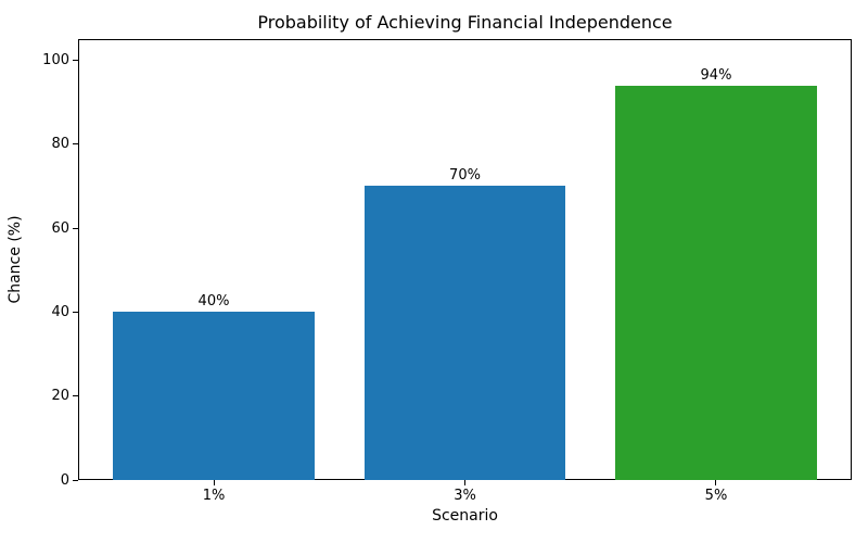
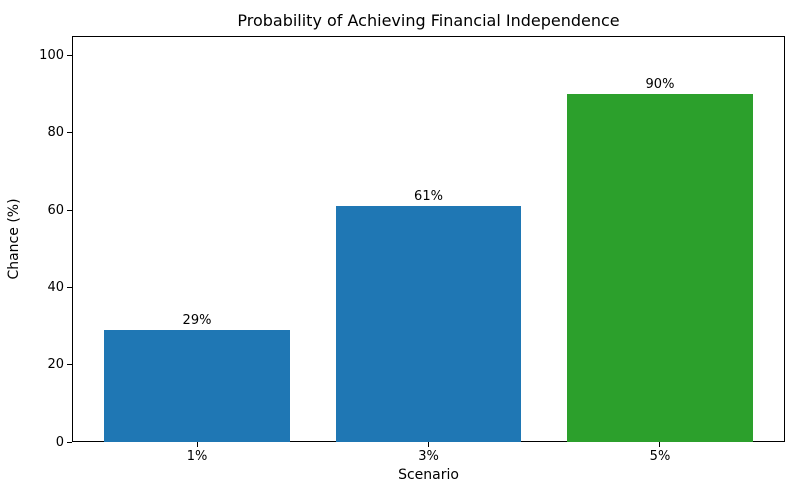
1%: 40% -> 29%
3%: 70% -> 61%
5%: 94% -> 90%
